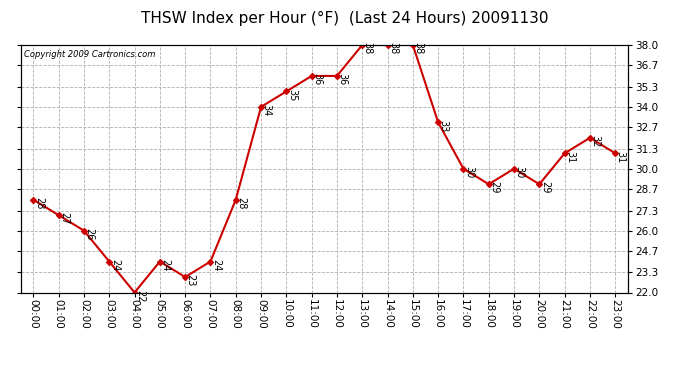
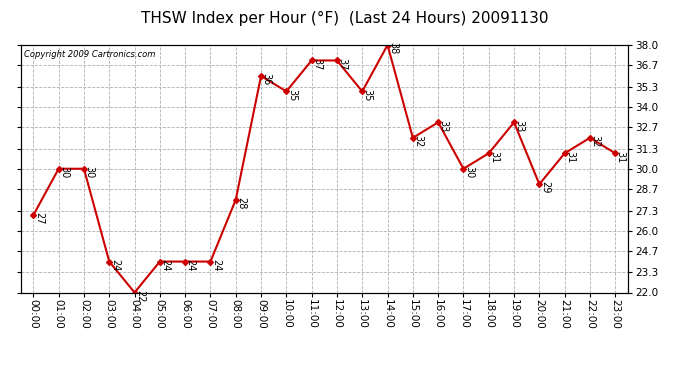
00:00: 28 -> 27
01:00: 27 -> 30
02:00: 26 -> 30
06:00: 23 -> 24
09:00: 34 -> 36
11:00: 36 -> 37
12:00: 36 -> 37
13:00: 38 -> 35
15:00: 38 -> 32
18:00: 29 -> 31
19:00: 30 -> 33
